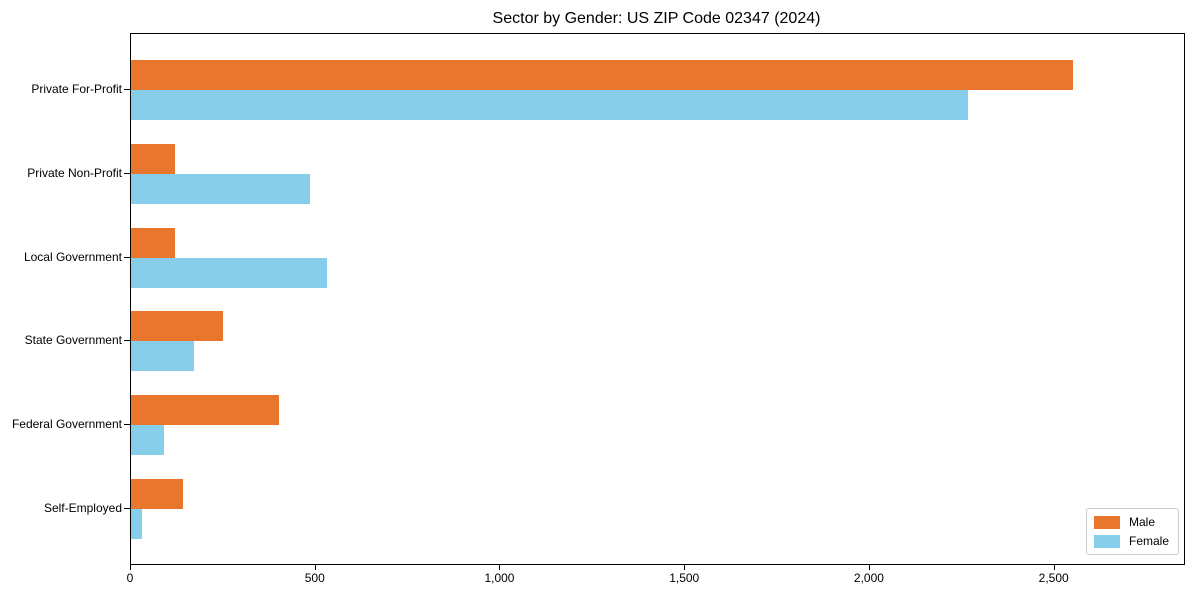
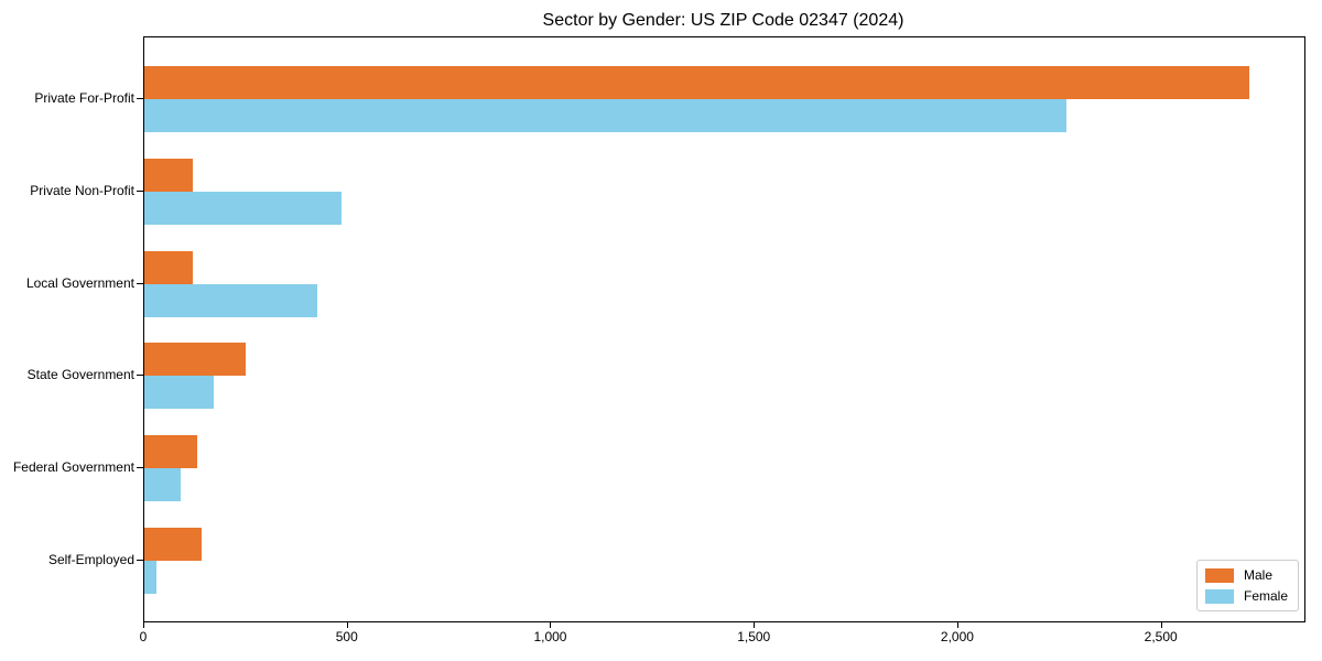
Male/Private For-Profit: 2550 -> 2720
Female/Local Government: 530 -> 420
Male/Federal Government: 400 -> 130
